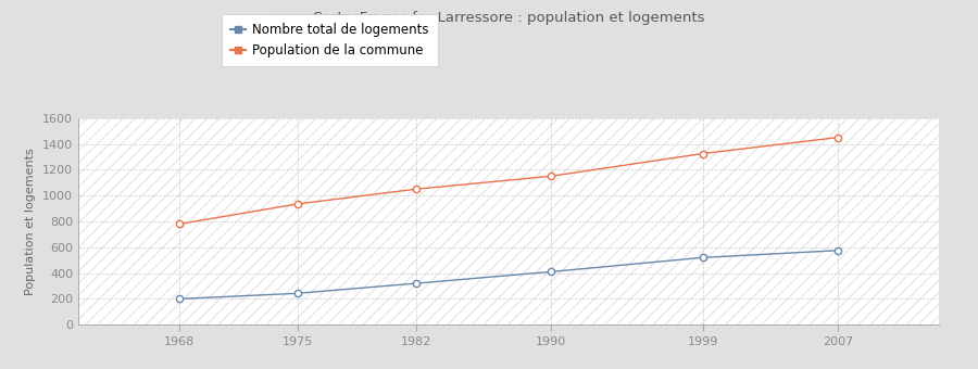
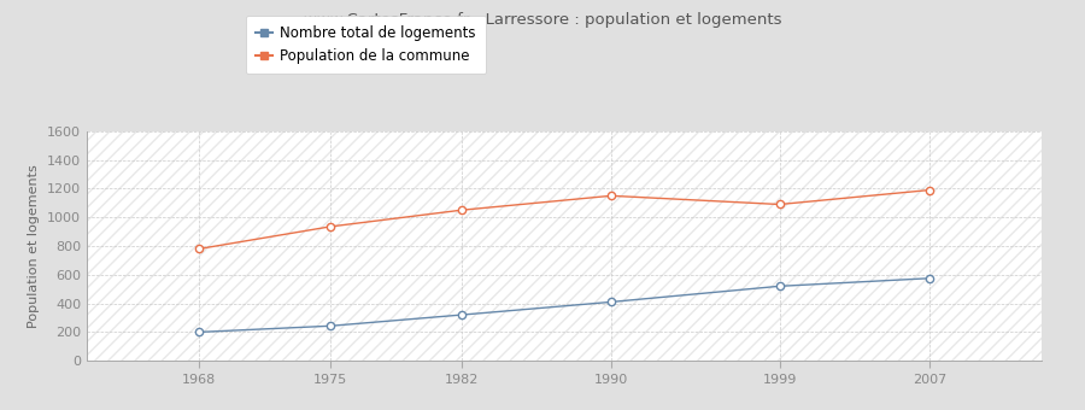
Population de la commune/1999: 1320 -> 1090
Population de la commune/2007: 1450 -> 1190
